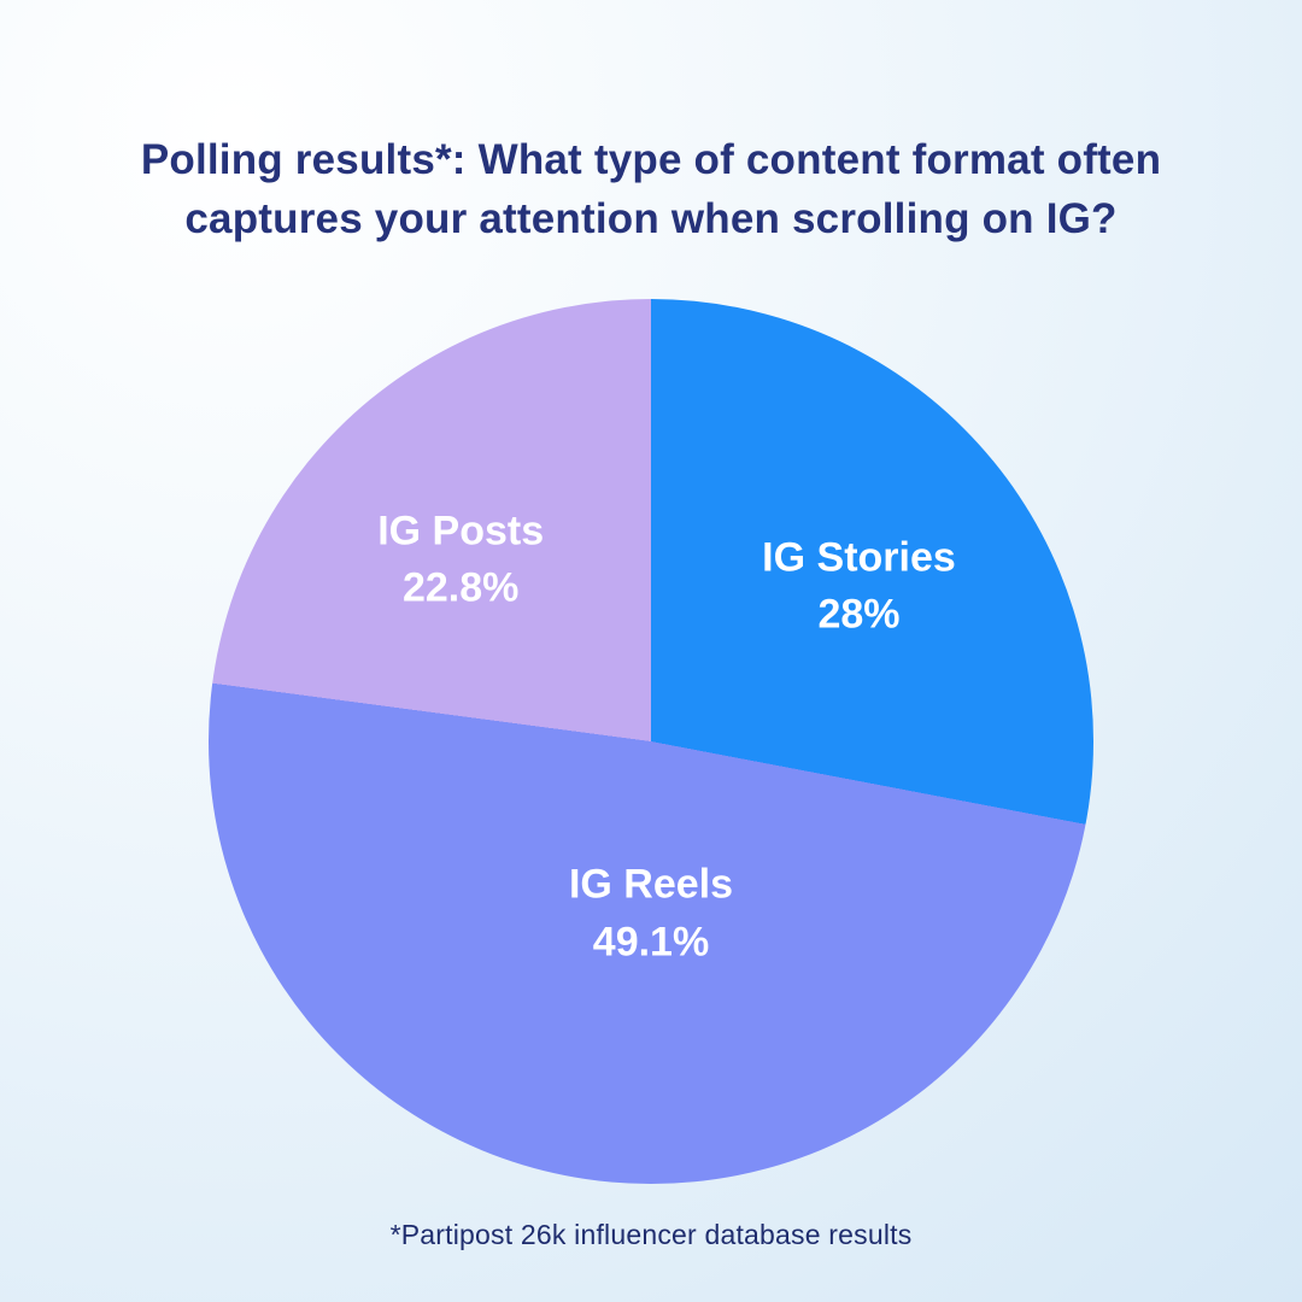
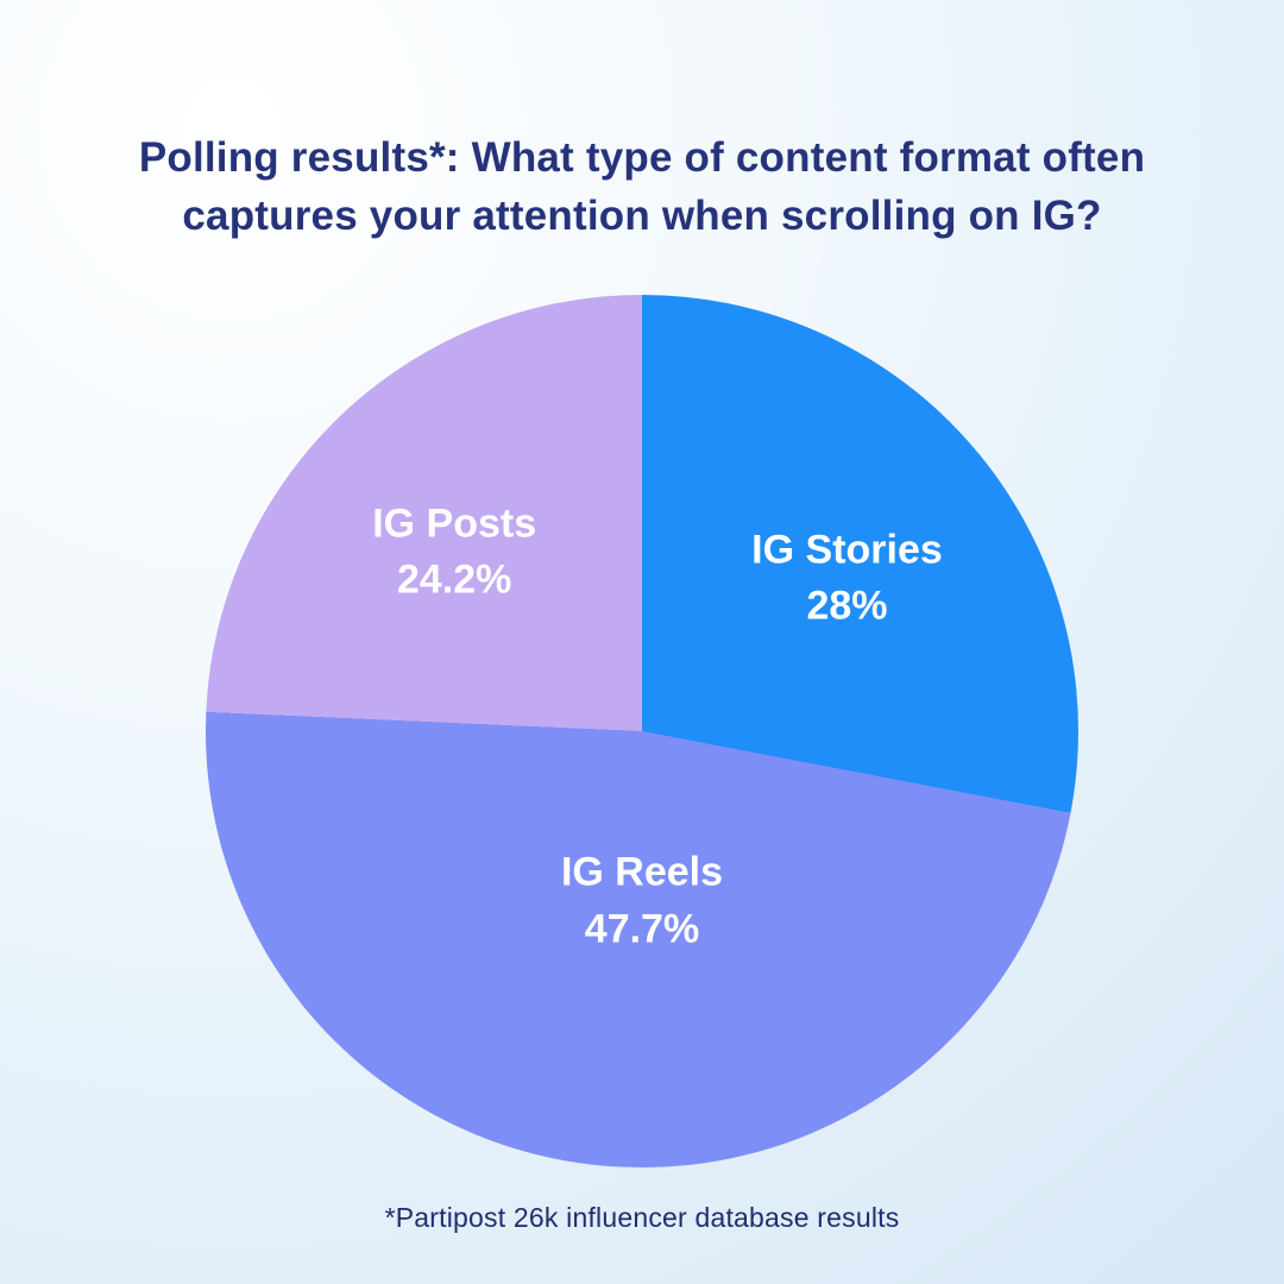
IG Reels: 49.1% -> 47.7%
IG Posts: 22.8% -> 24.2%
